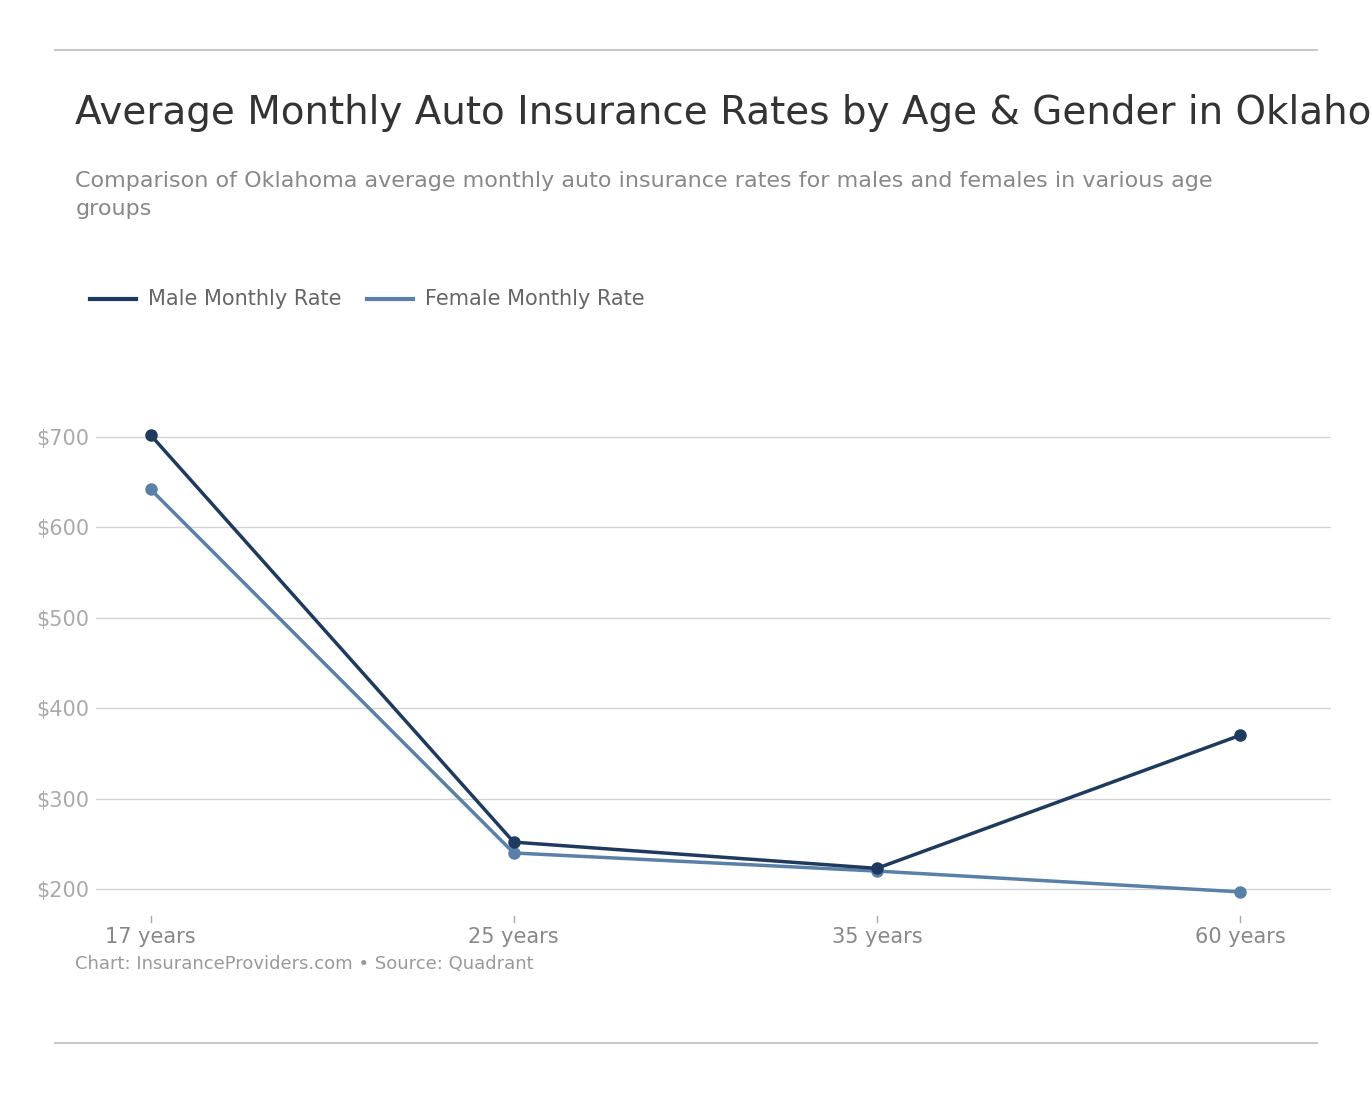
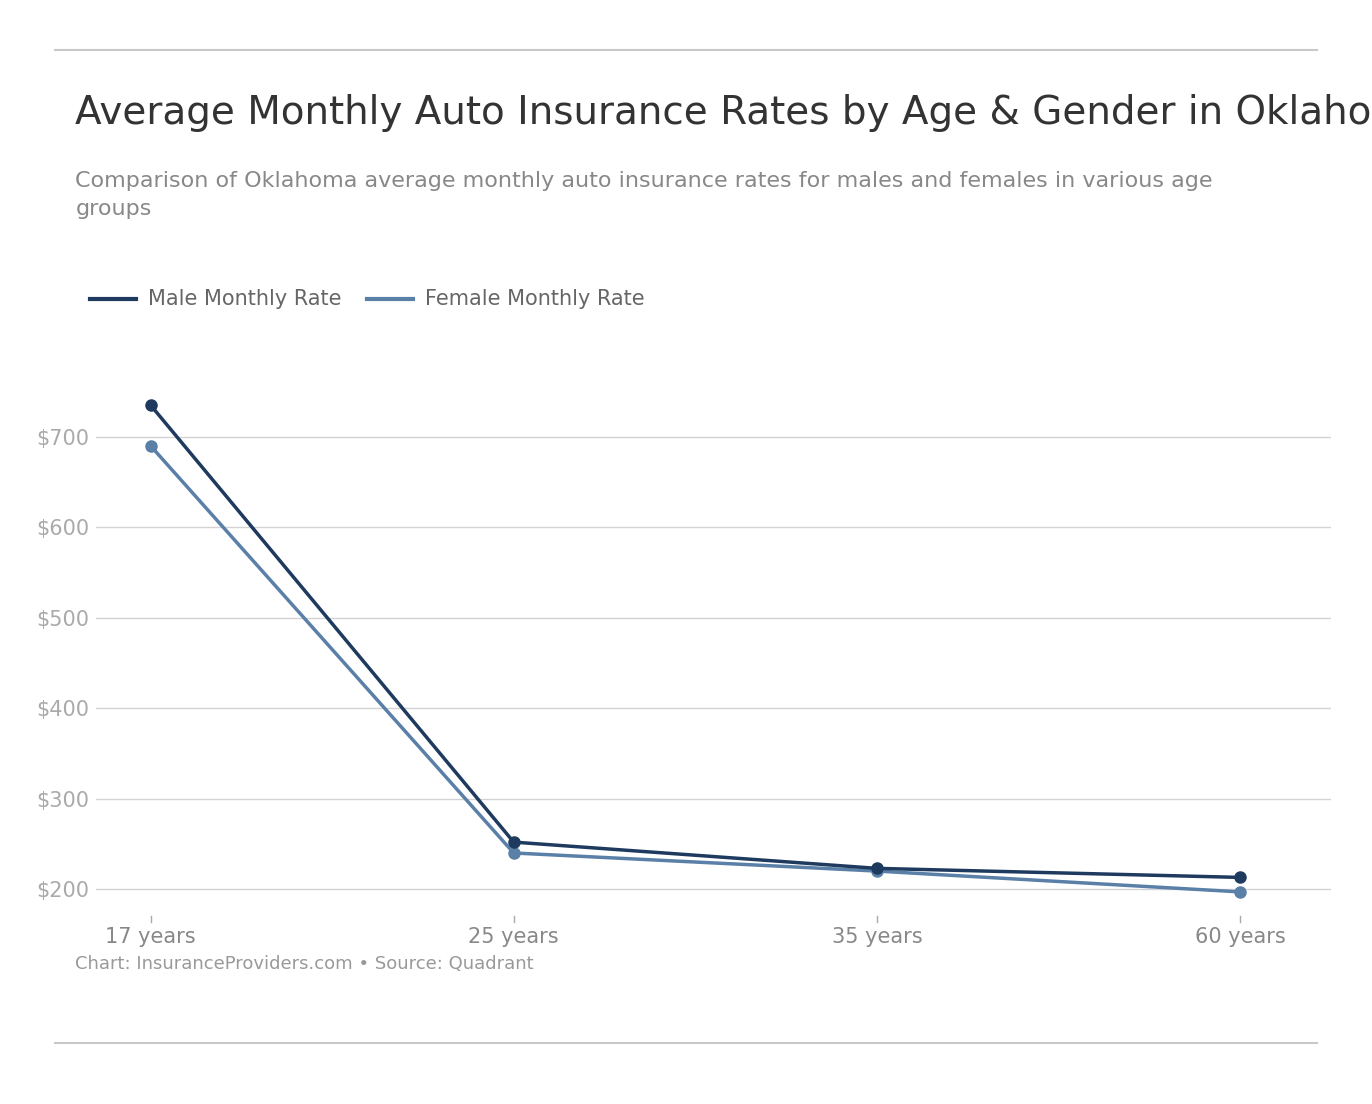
Male Monthly Rate/17 years: $702 -> $735
Female Monthly Rate/17 years: $642 -> $690
Male Monthly Rate/60 years: $370 -> $213
